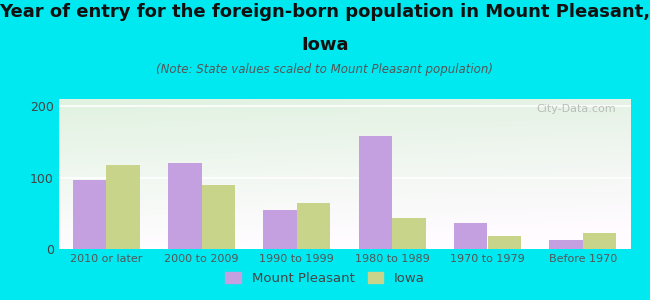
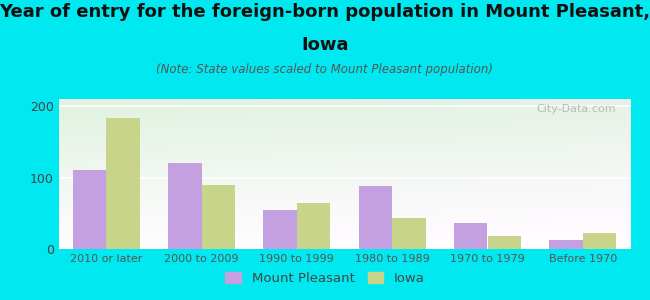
Mount Pleasant/2010 or later: 96 -> 110
Iowa/2010 or later: 118 -> 183
Mount Pleasant/1980 to 1989: 158 -> 88
